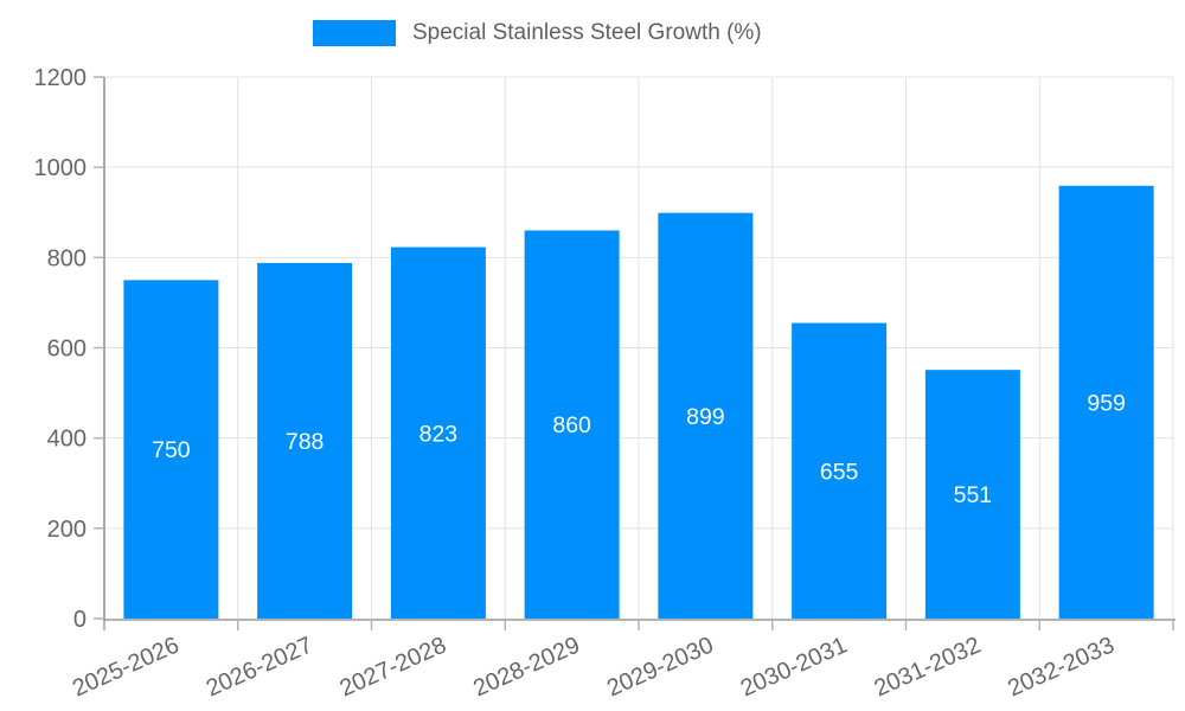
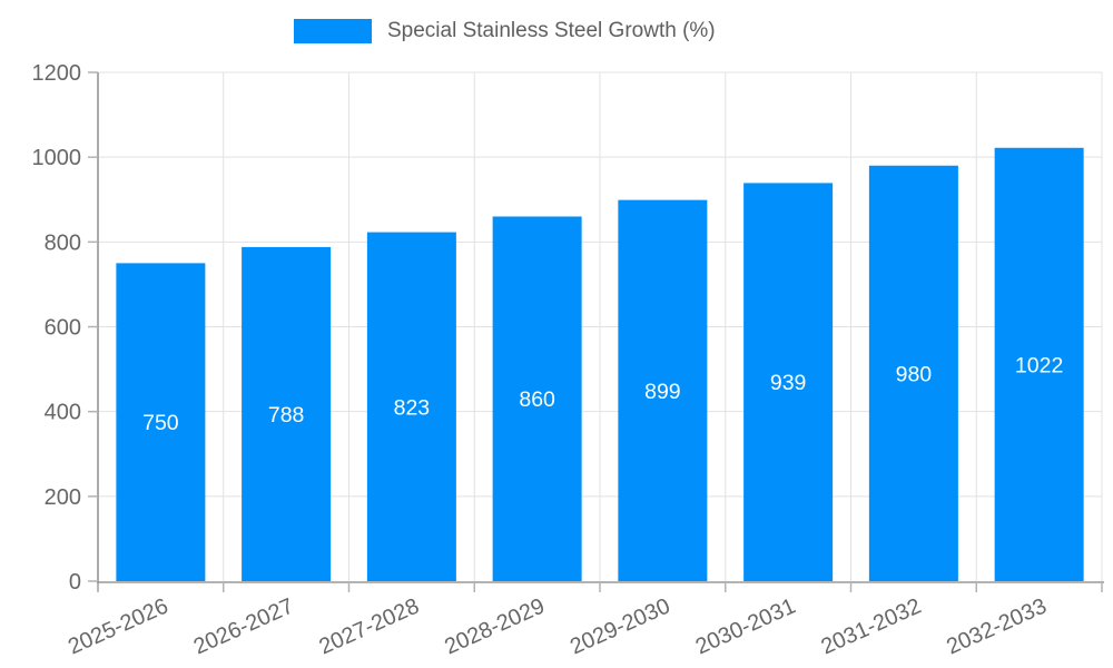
2030-2031: 655 -> 939
2031-2032: 551 -> 980
2032-2033: 959 -> 1022
